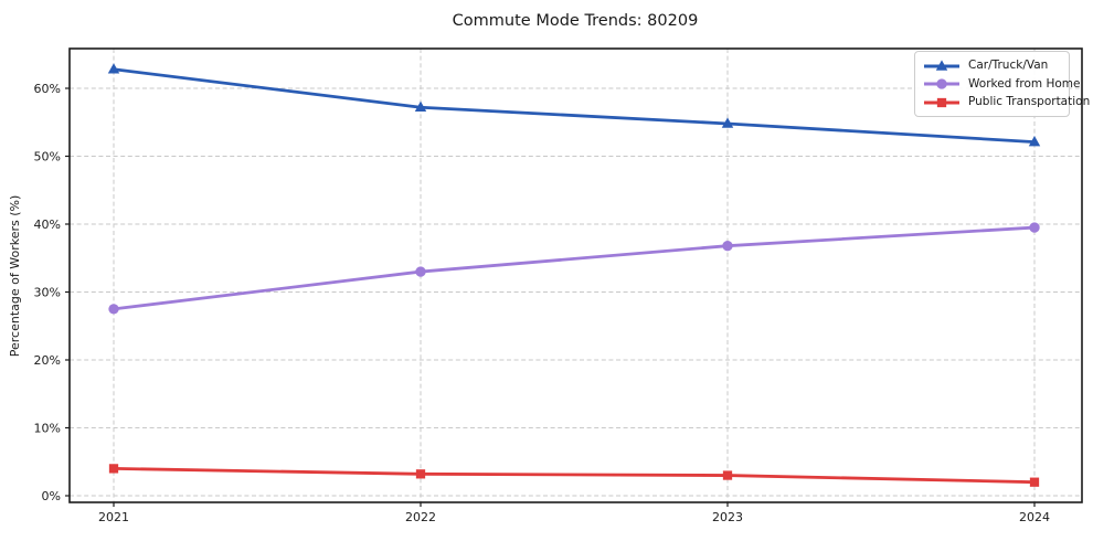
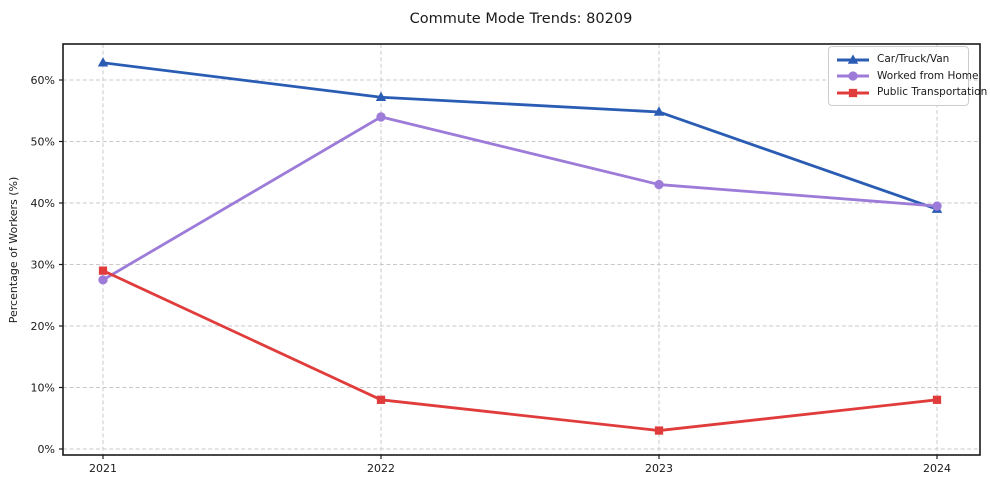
Public Transportation/2021: 4% -> 29%
Worked from Home/2022: 33% -> 54%
Public Transportation/2022: 3% -> 8%
Worked from Home/2023: 37% -> 43%
Car/Truck/Van/2024: 52% -> 39%
Public Transportation/2024: 2% -> 8%
